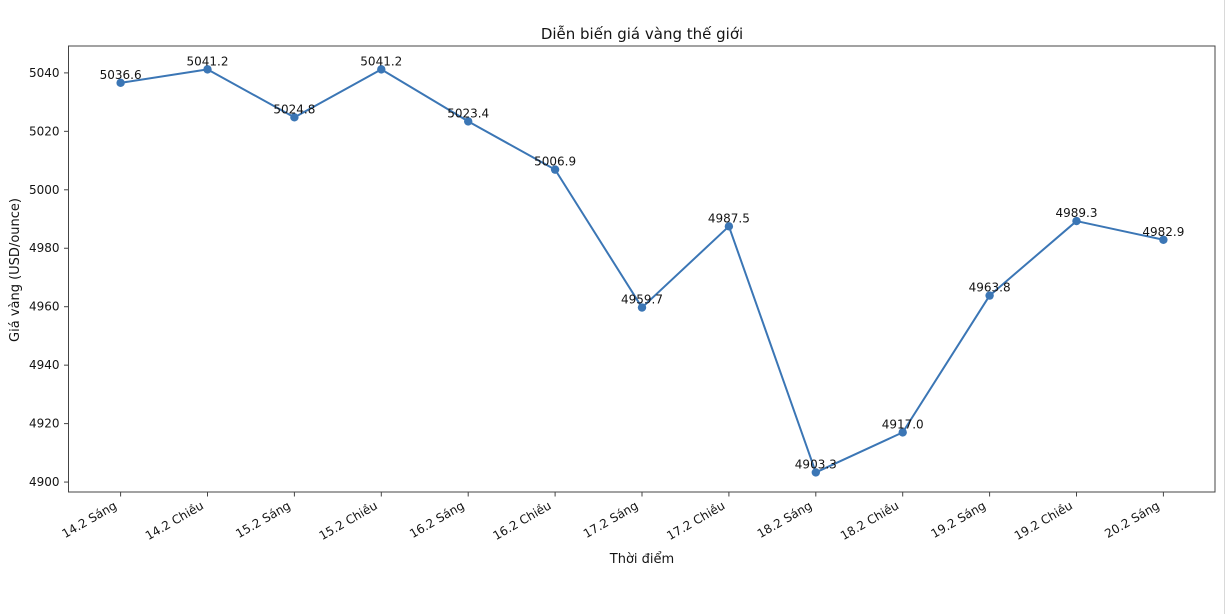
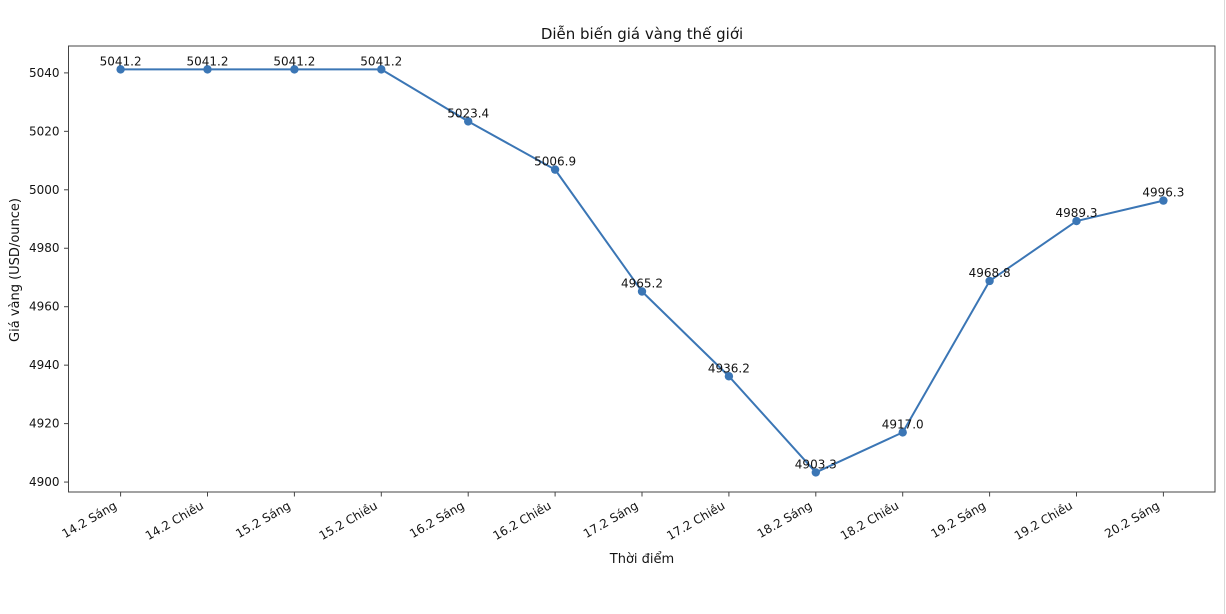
14.2 Sáng: 5036.6 -> 5041.2
15.2 Sáng: 5024.8 -> 5041.2
17.2 Sáng: 4959.7 -> 4965.2
17.2 Chiều: 4987.5 -> 4936.2
19.2 Sáng: 4963.8 -> 4968.8
20.2 Sáng: 4982.9 -> 4996.3
